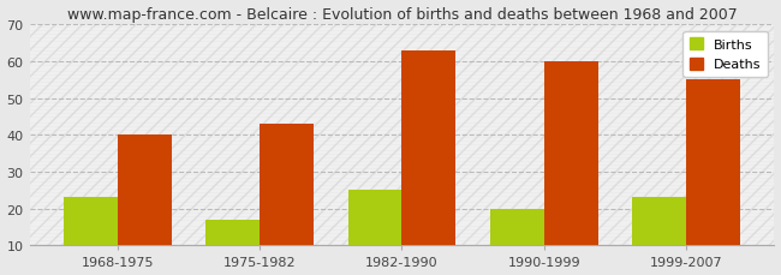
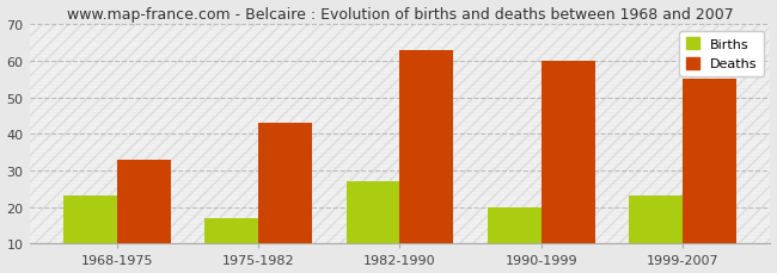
Deaths/1968-1975: 40 -> 33
Births/1982-1990: 25 -> 27
